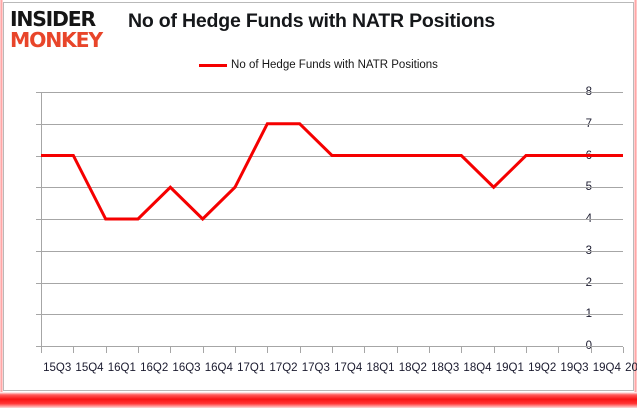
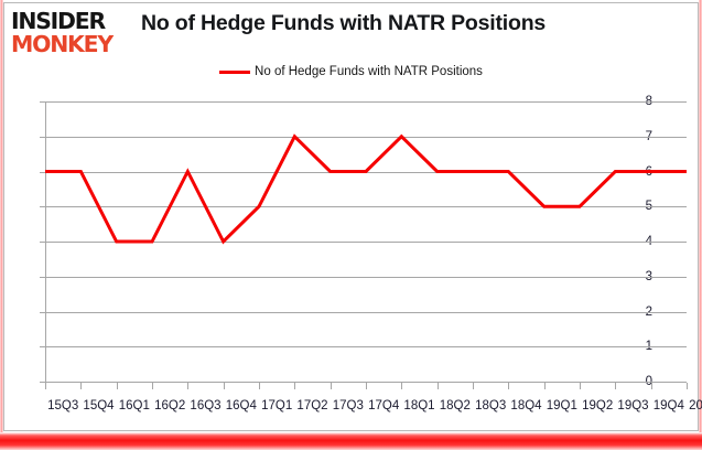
16Q3: 5 -> 6
17Q3: 7 -> 6
18Q1: 6 -> 7
19Q2: 6 -> 5
